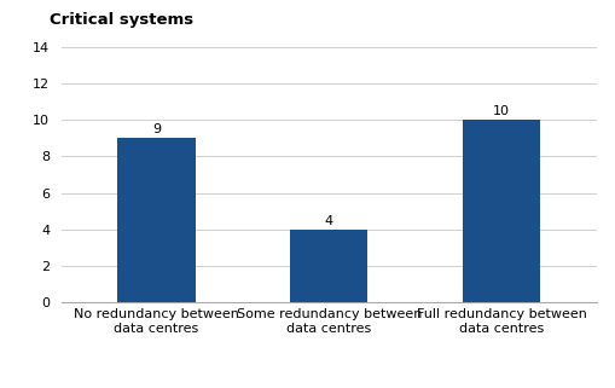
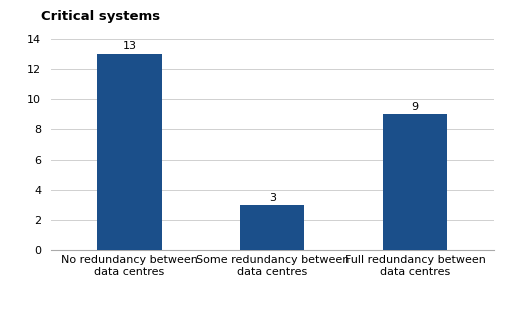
No redundancy between data centres: 9 -> 13
Some redundancy between data centres: 4 -> 3
Full redundancy between data centres: 10 -> 9
